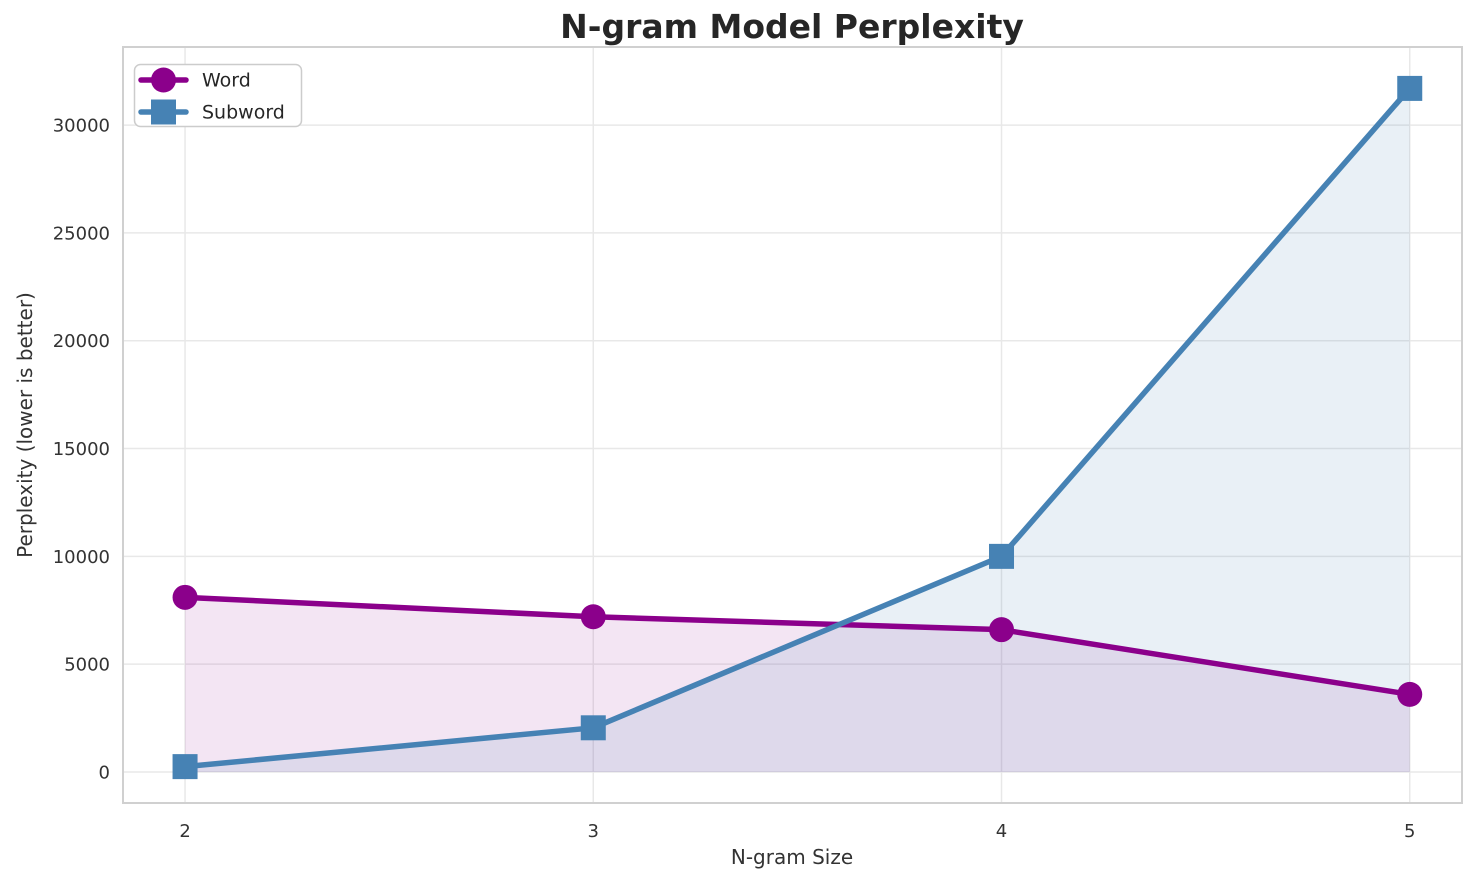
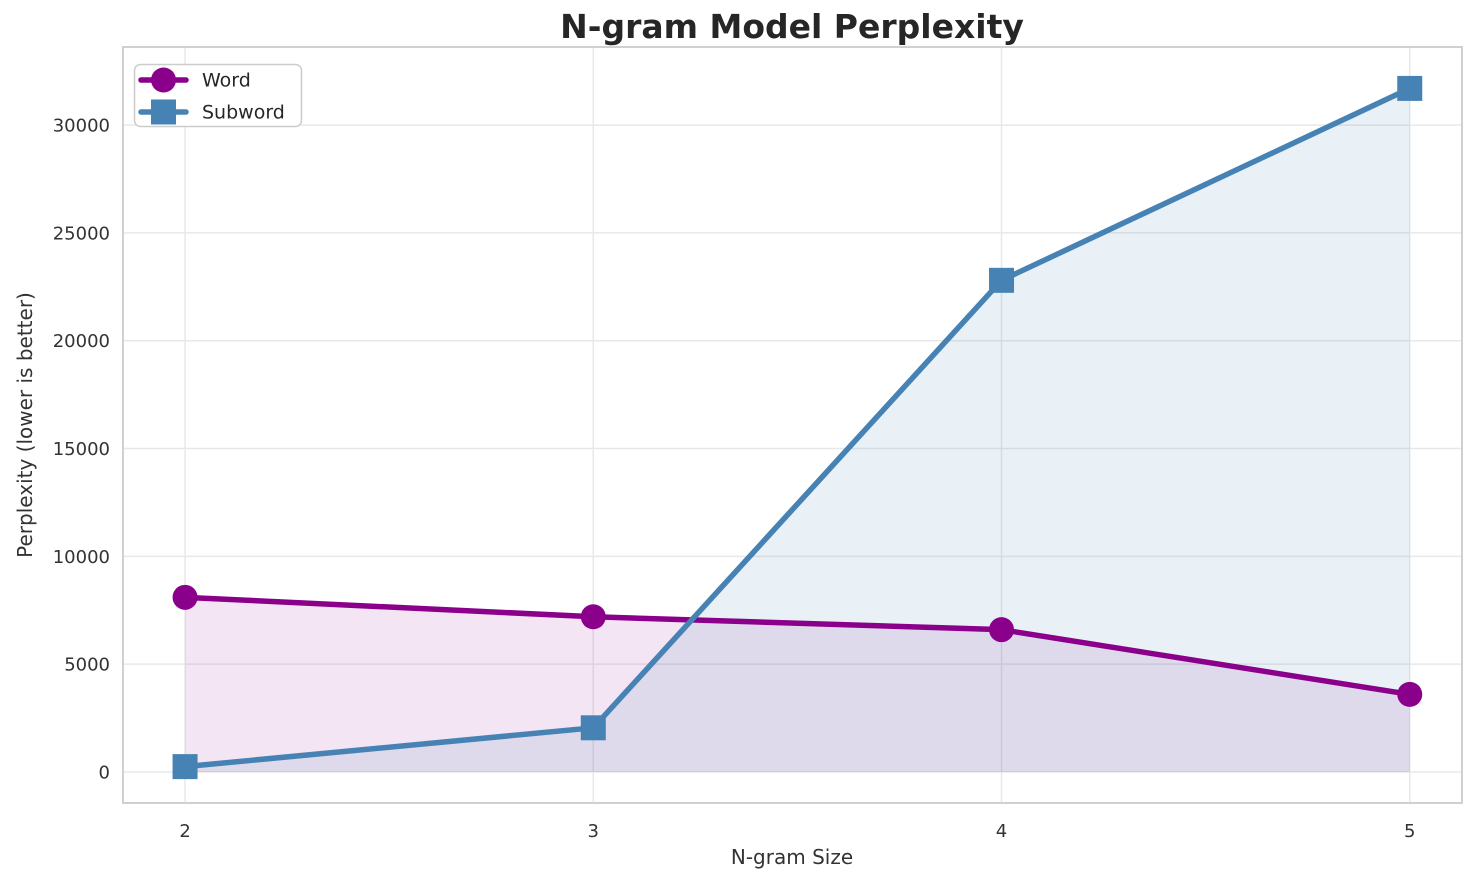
Subword/4: 10000 -> 22800
